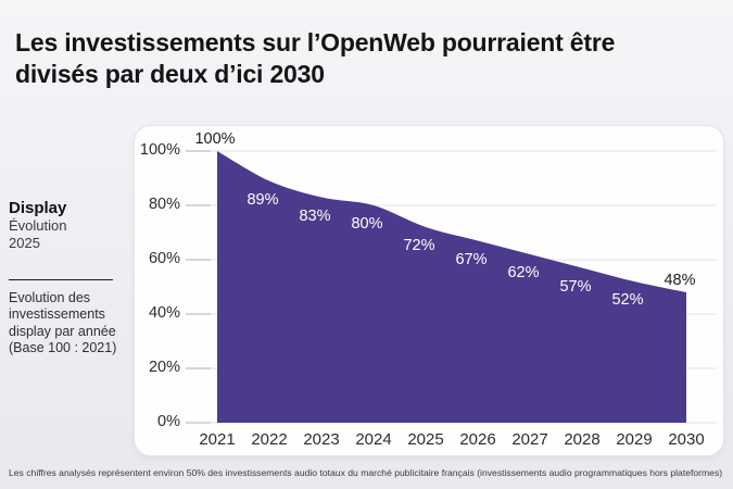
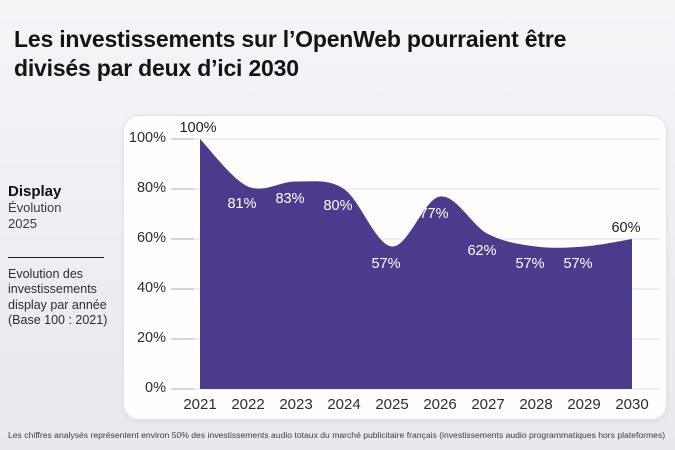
2022: 89% -> 81%
2025: 72% -> 57%
2026: 67% -> 77%
2029: 52% -> 57%
2030: 48% -> 60%
